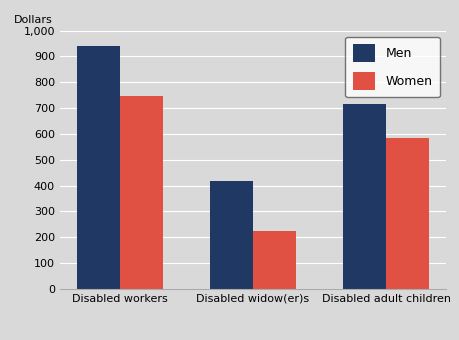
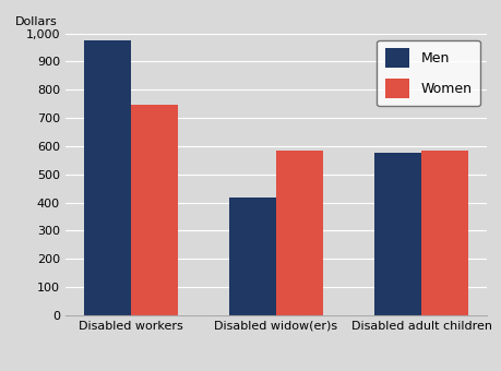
Men/Disabled workers: 940 -> 975
Women/Disabled widow(er)s: 225 -> 585
Men/Disabled adult children: 715 -> 578
